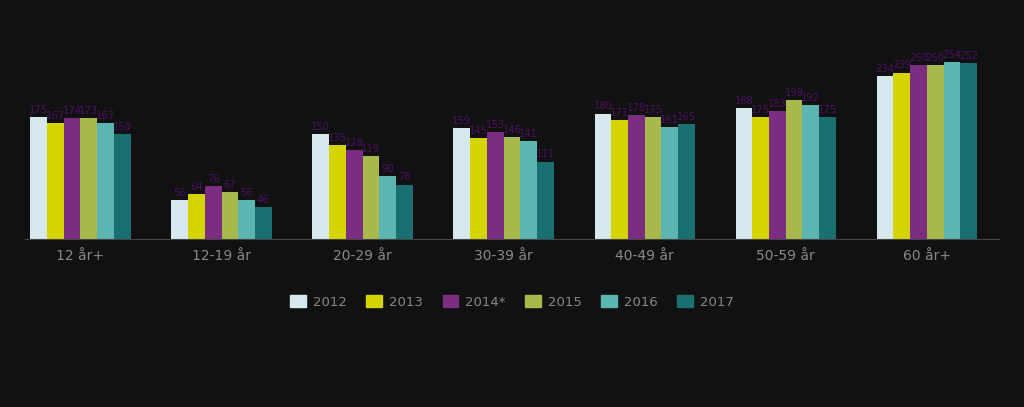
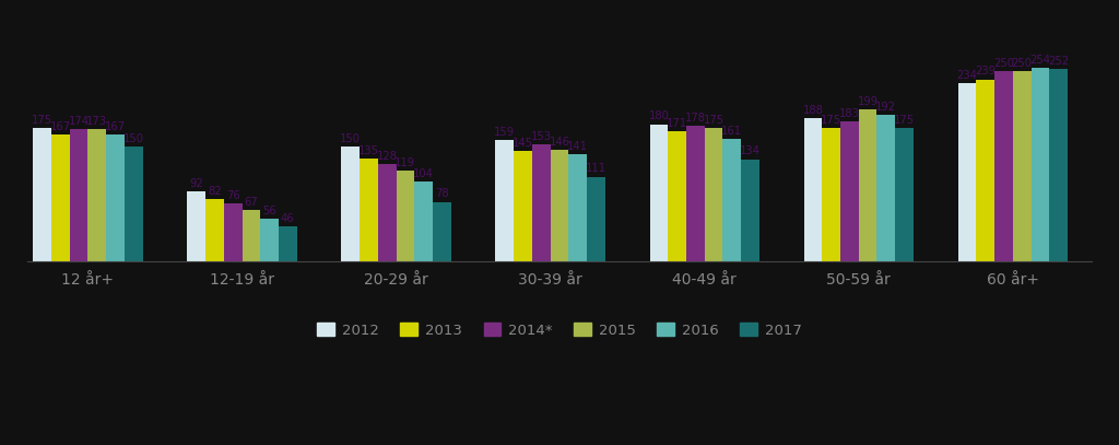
2012/12-19 år: 56 -> 92
2013/12-19 år: 64 -> 82
2016/20-29 år: 90 -> 104
2017/40-49 år: 165 -> 134
